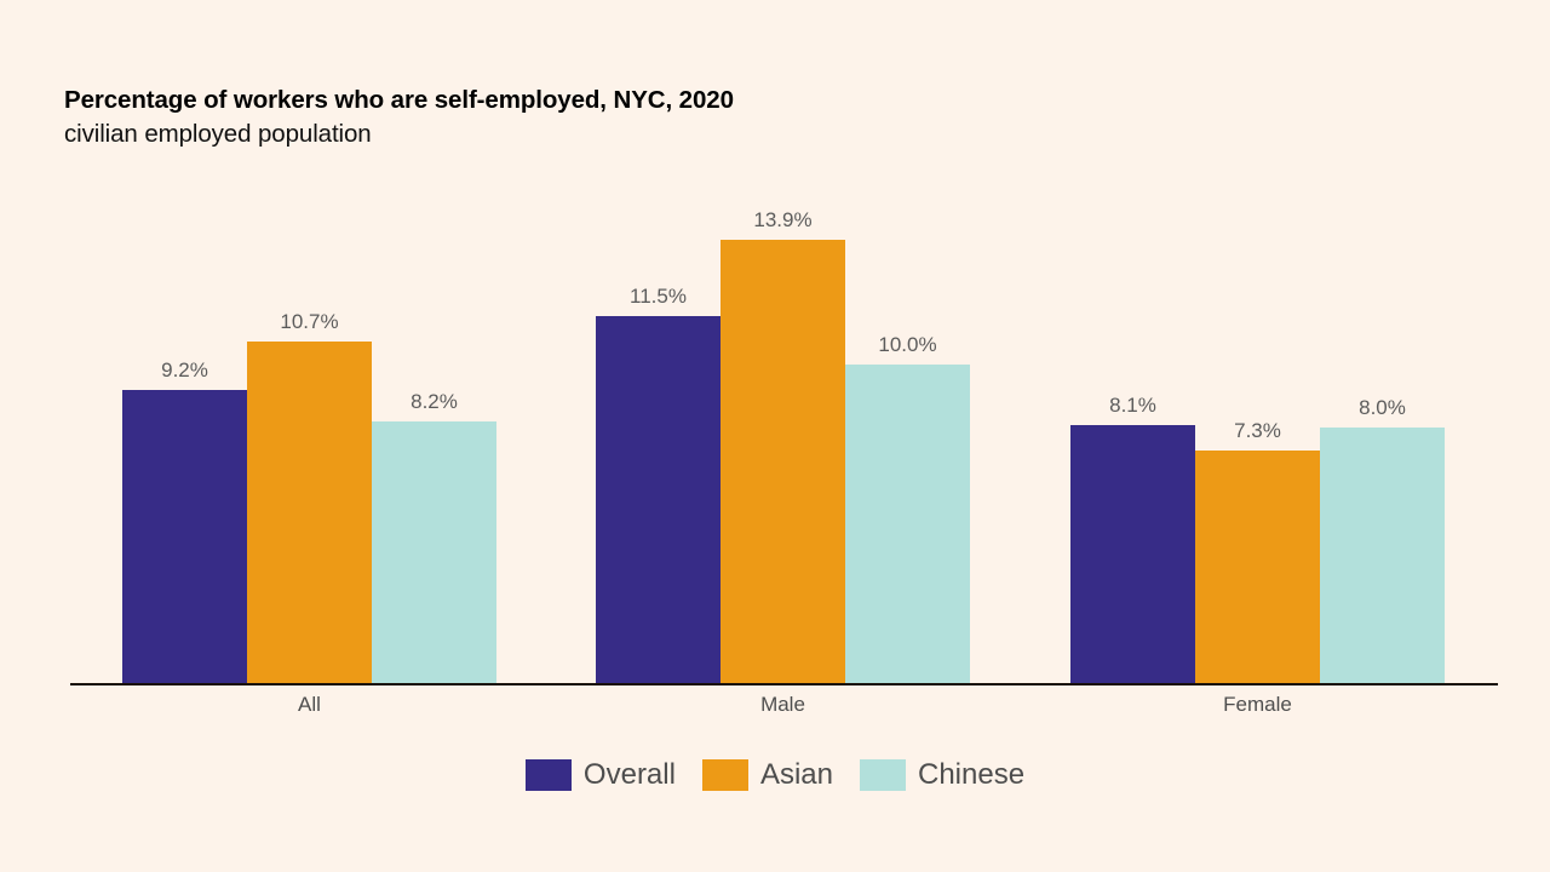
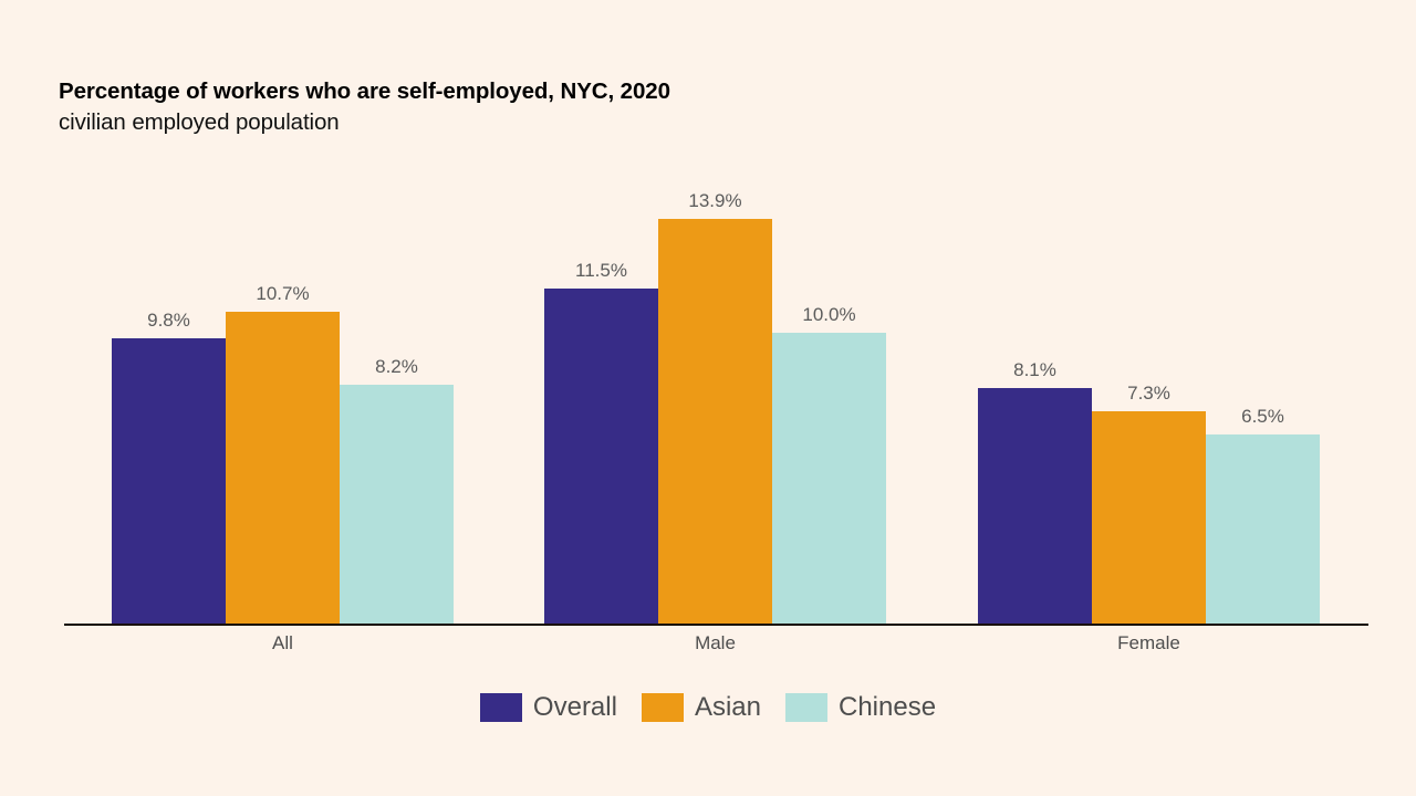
Overall/All: 9.2% -> 9.8%
Chinese/Female: 8.0% -> 6.5%
